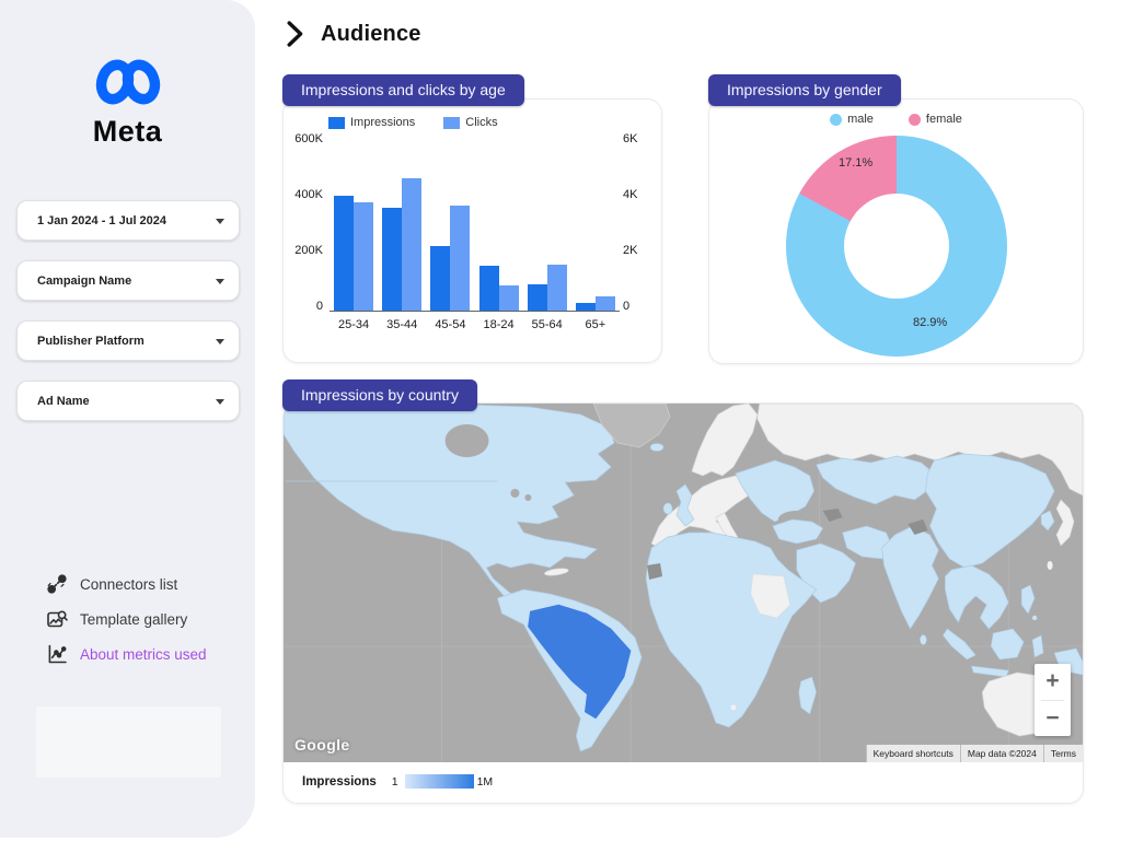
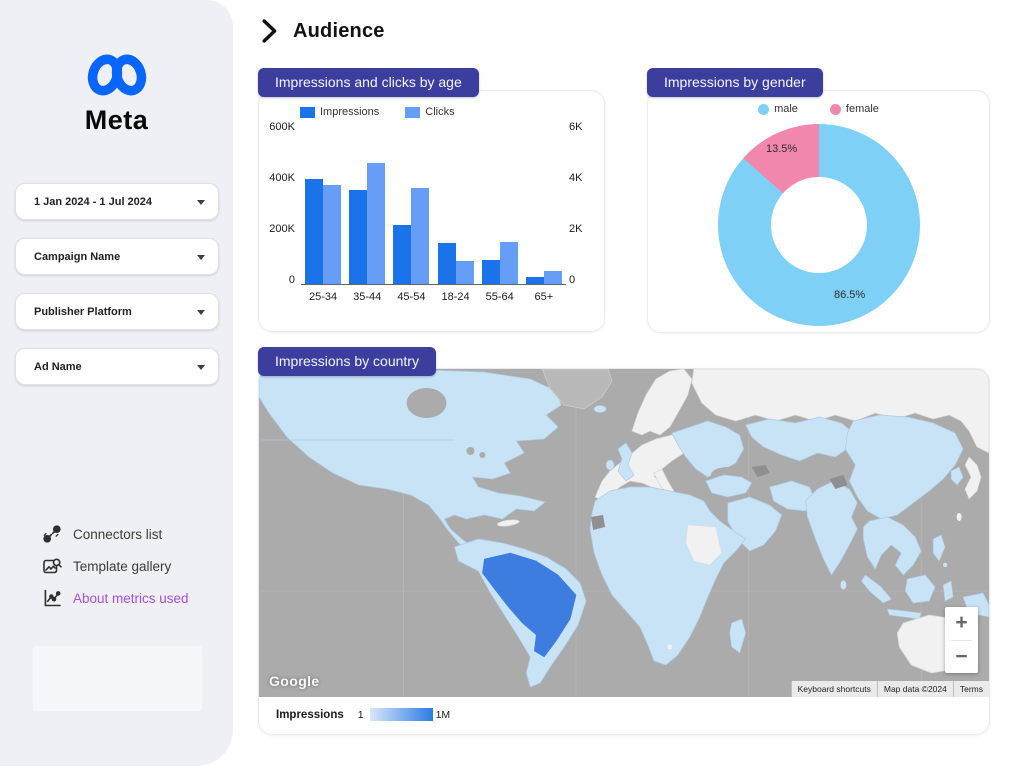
Impressions by gender/male: 82.9% -> 86.5%
Impressions by gender/female: 17.1% -> 13.5%
